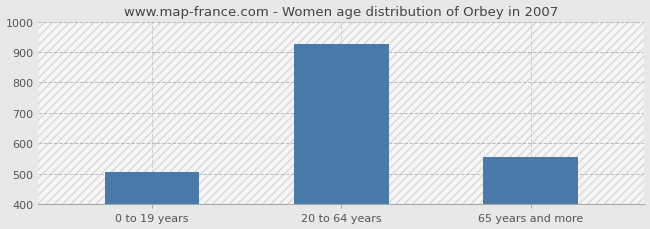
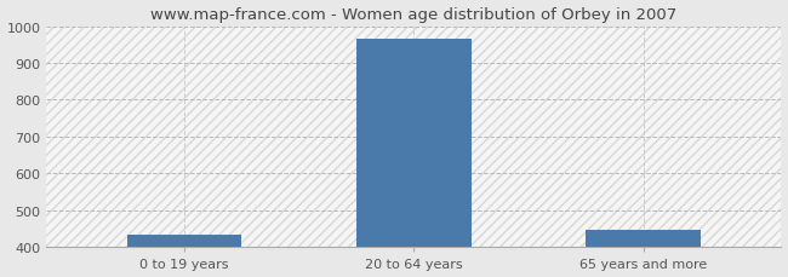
0 to 19 years: 505 -> 435
20 to 64 years: 925 -> 965
65 years and more: 555 -> 448
